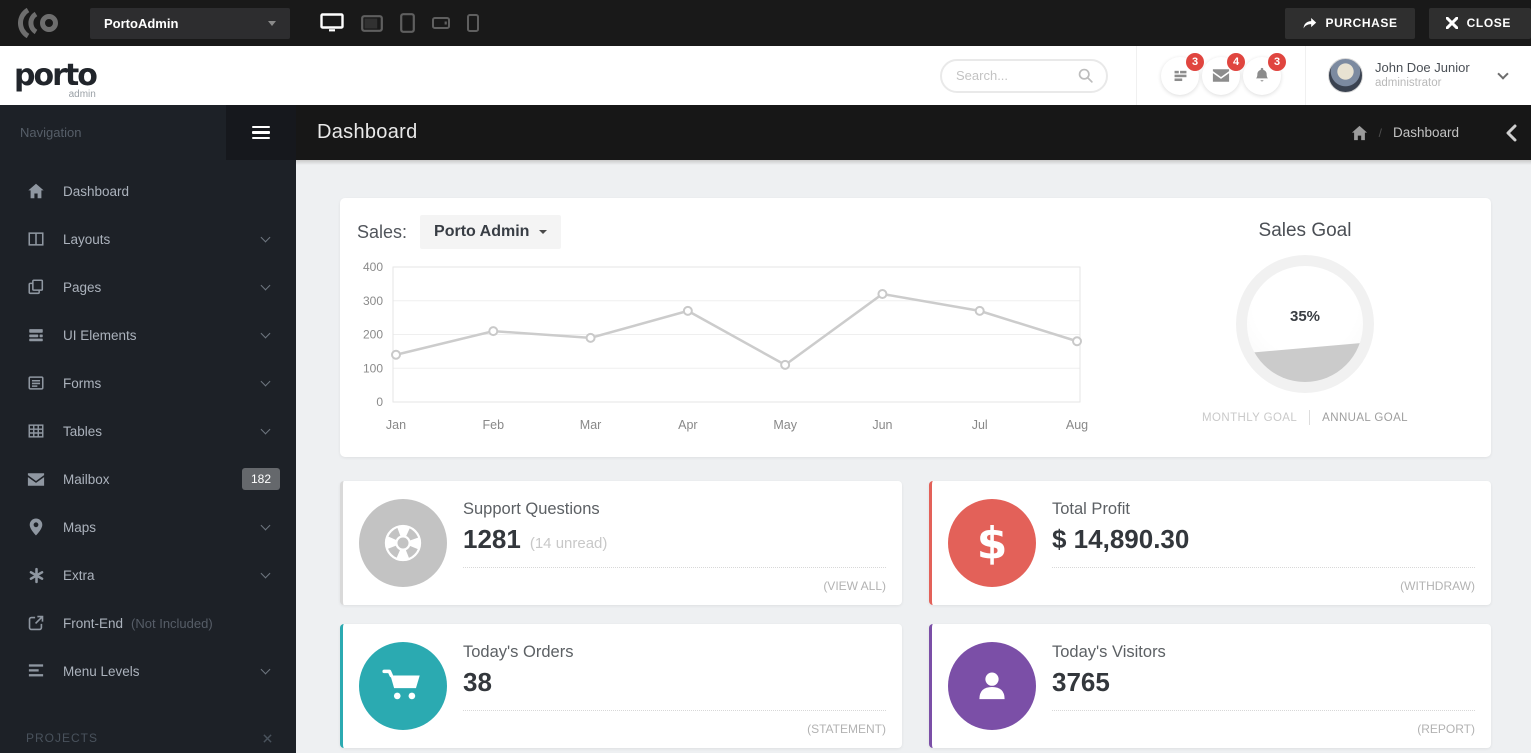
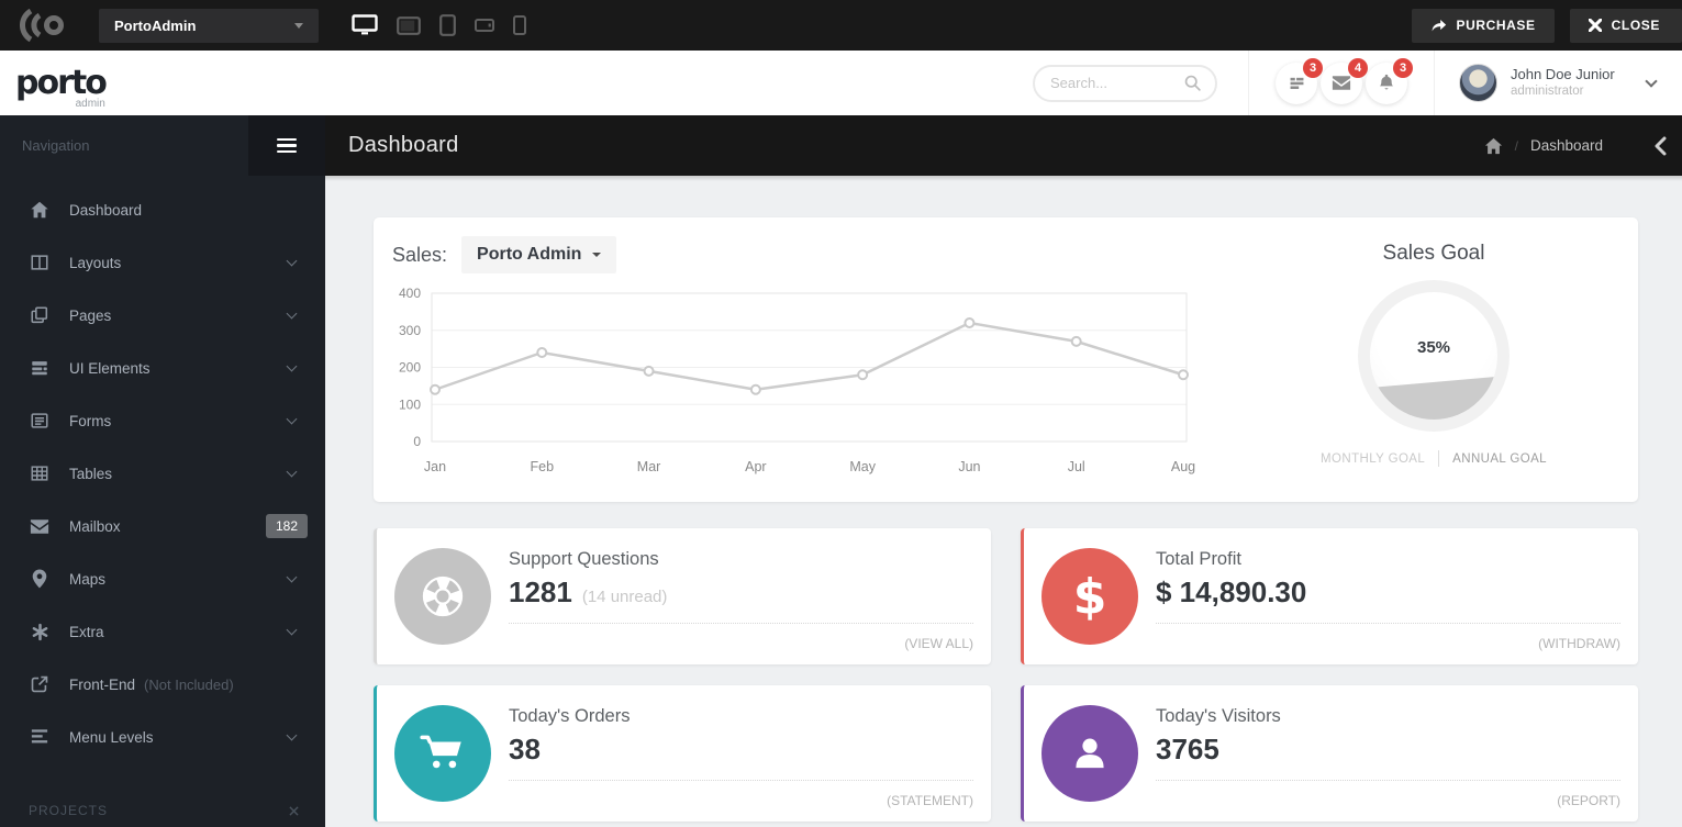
Feb: 210 -> 240
Apr: 270 -> 140
May: 110 -> 180
